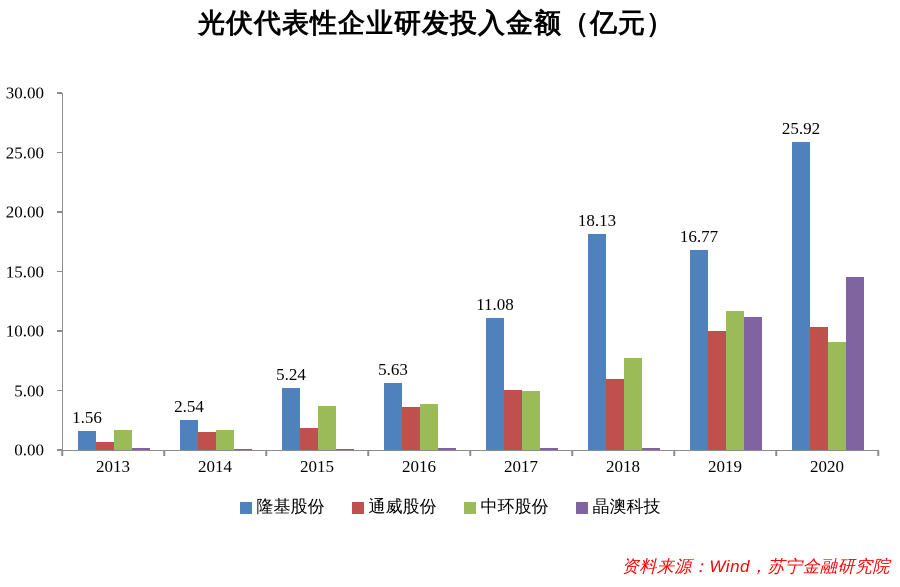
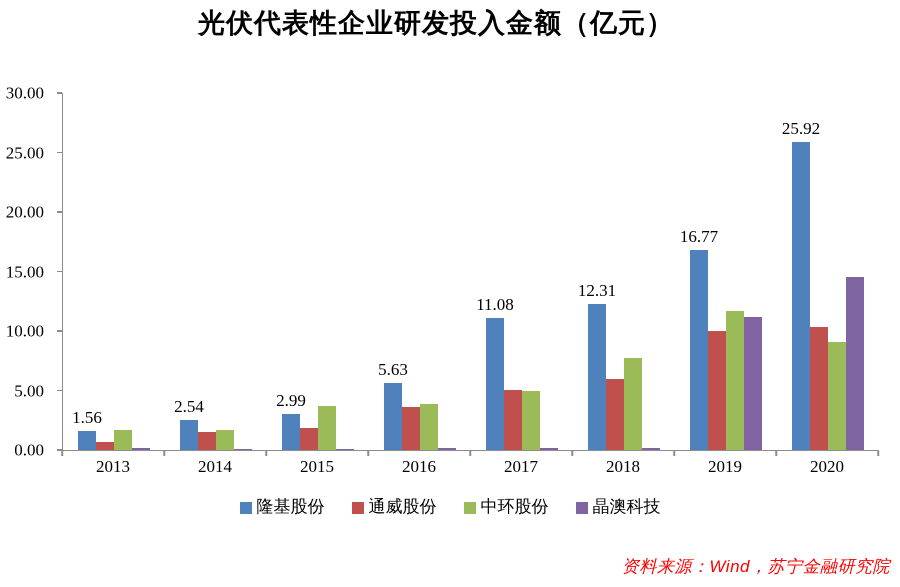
隆基股份/2015: 5.24 -> 2.99
隆基股份/2018: 18.13 -> 12.31
